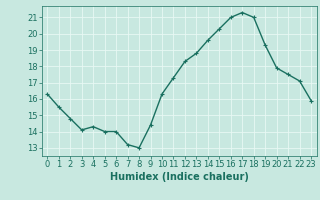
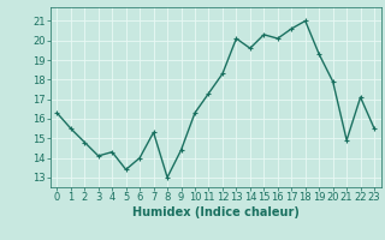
5: 14.0 -> 13.4
7: 13.2 -> 15.3
13: 18.8 -> 20.1
16: 21.0 -> 20.1
17: 21.3 -> 20.6
21: 17.5 -> 14.9
23: 15.9 -> 15.5
